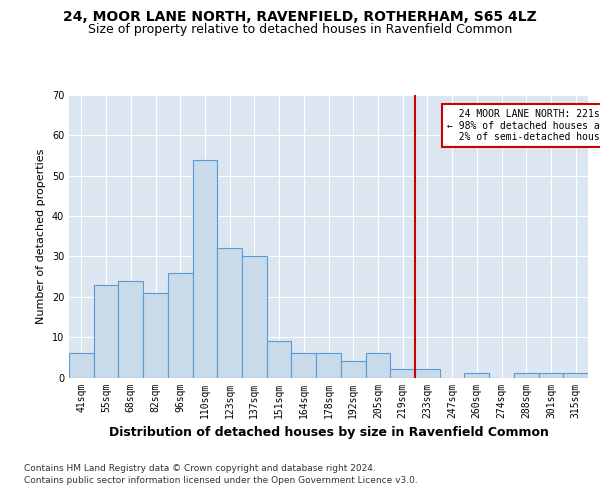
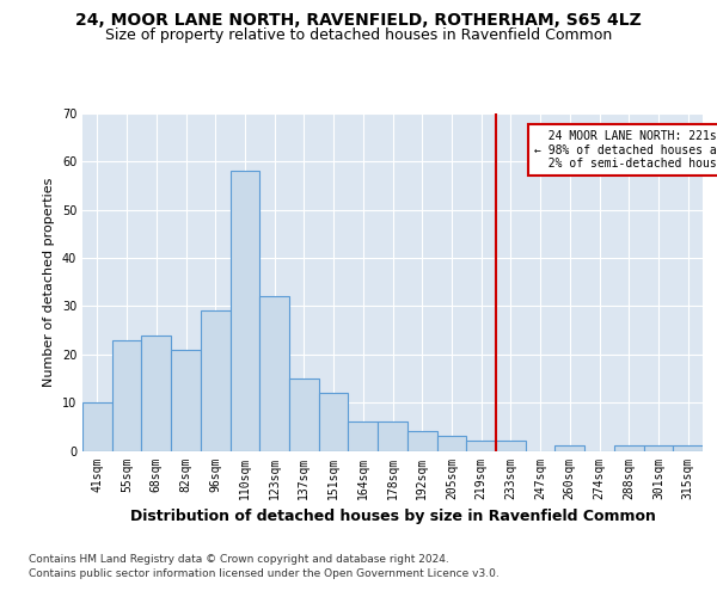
41sqm: 6 -> 10
96sqm: 26 -> 29
110sqm: 54 -> 58
137sqm: 30 -> 15
151sqm: 9 -> 12
205sqm: 6 -> 3
